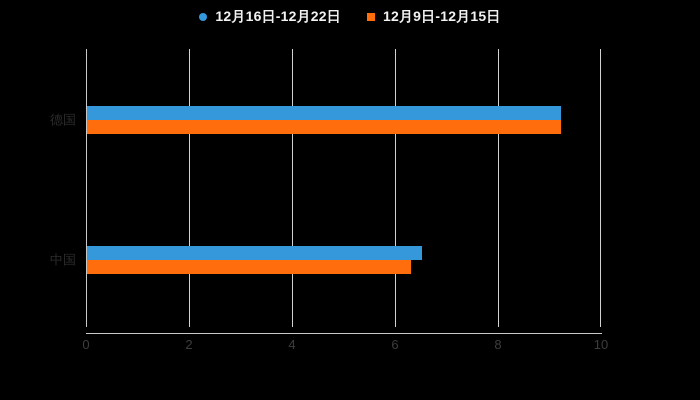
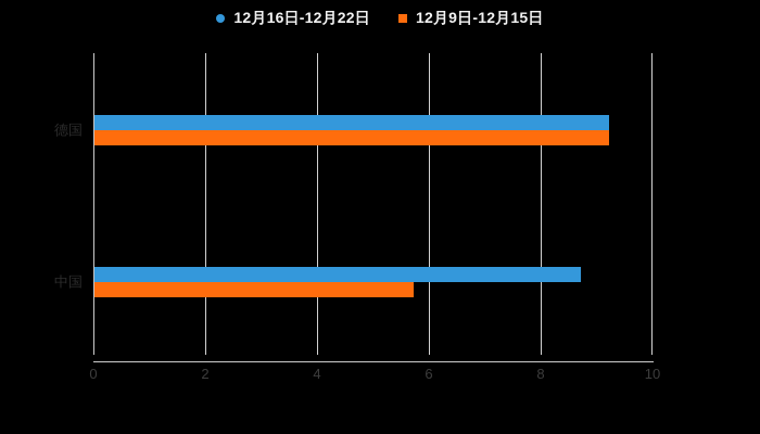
12月16日-12月22日/中国: 6.5 -> 8.7
12月9日-12月15日/中国: 6.3 -> 5.7
